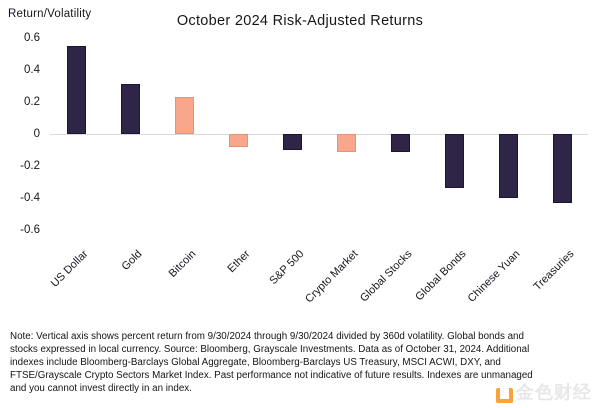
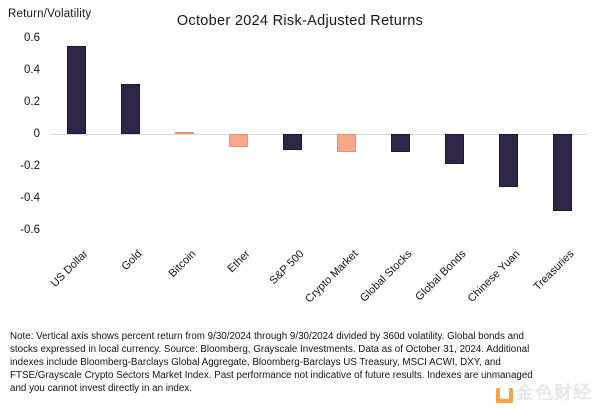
Bitcoin: 0.23 -> 0.01
Global Bonds: -0.34 -> -0.19
Chinese Yuan: -0.40 -> -0.33
Treasuries: -0.43 -> -0.48
